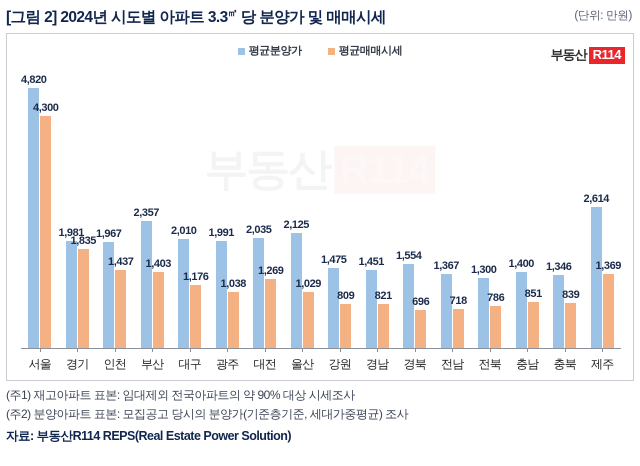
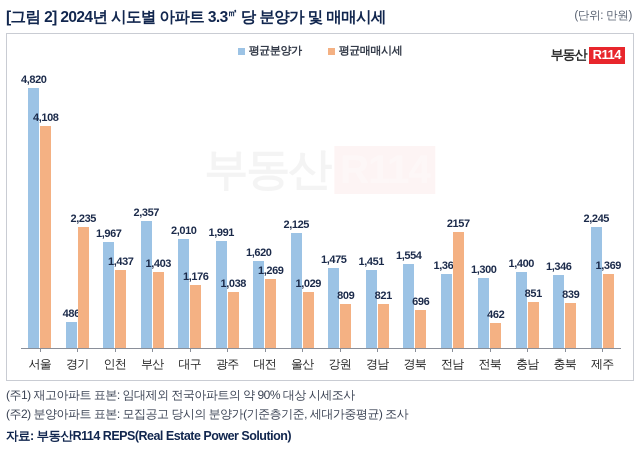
평균매매시세/서울: 4,300 -> 4,108
평균분양가/경기: 1,981 -> 486
평균매매시세/경기: 1,835 -> 2,235
평균분양가/대전: 2,035 -> 1,620
평균매매시세/전남: 718 -> 2157
평균매매시세/전북: 786 -> 462
평균분양가/제주: 2,614 -> 2,245
